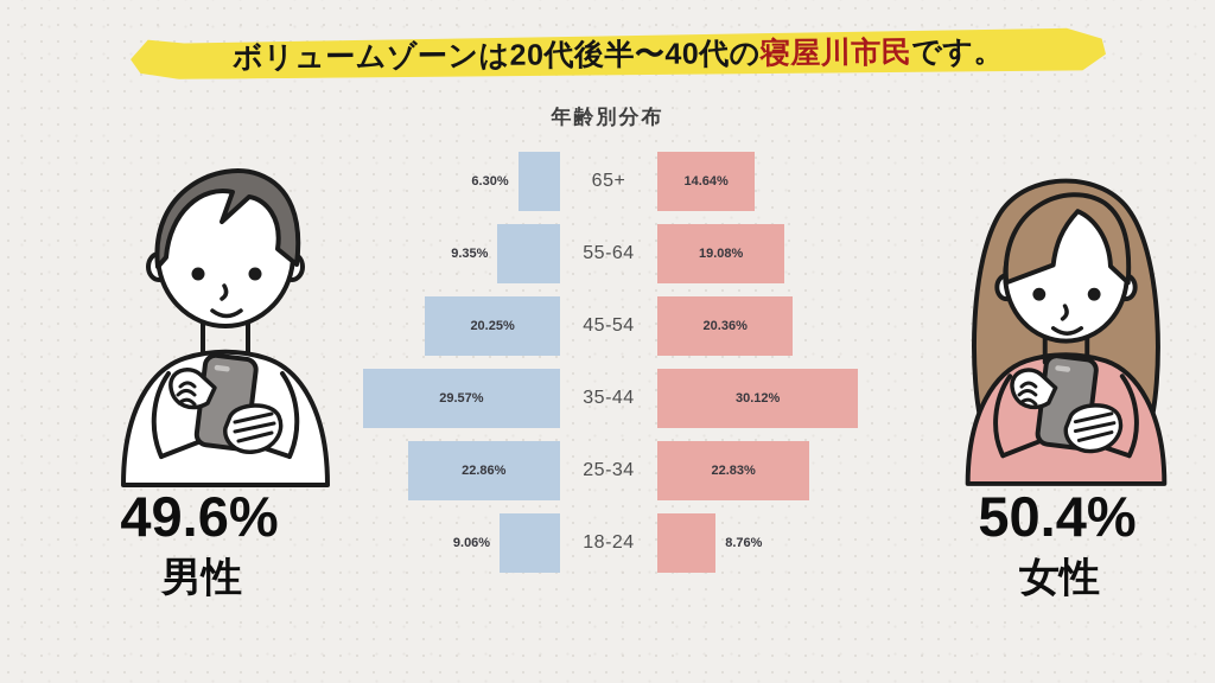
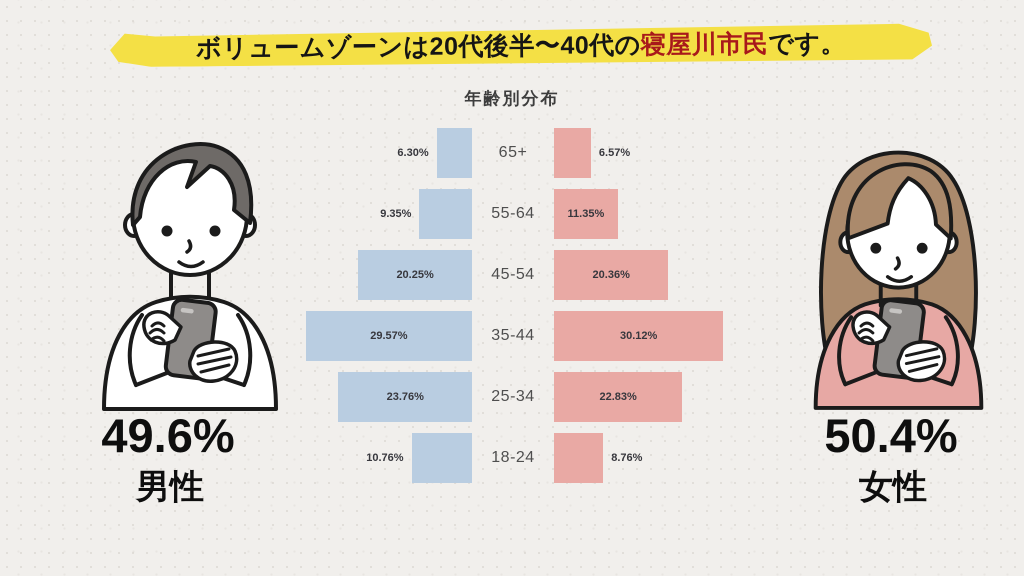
女性/65+: 14.64% -> 6.57%
女性/55-64: 19.08% -> 11.35%
男性/25-34: 22.86% -> 23.76%
男性/18-24: 9.06% -> 10.76%
